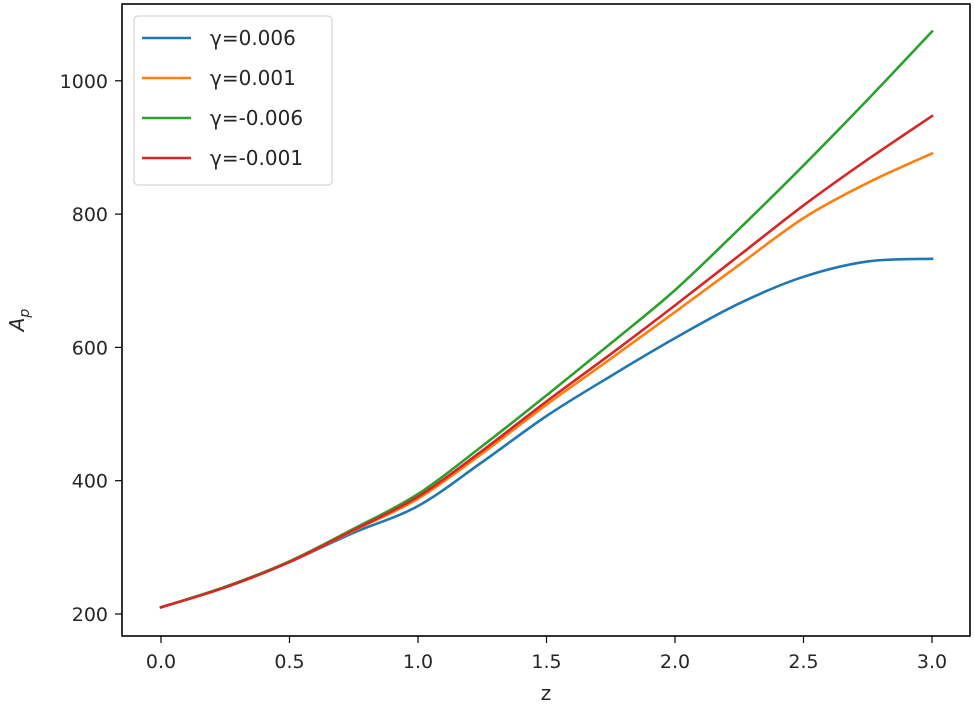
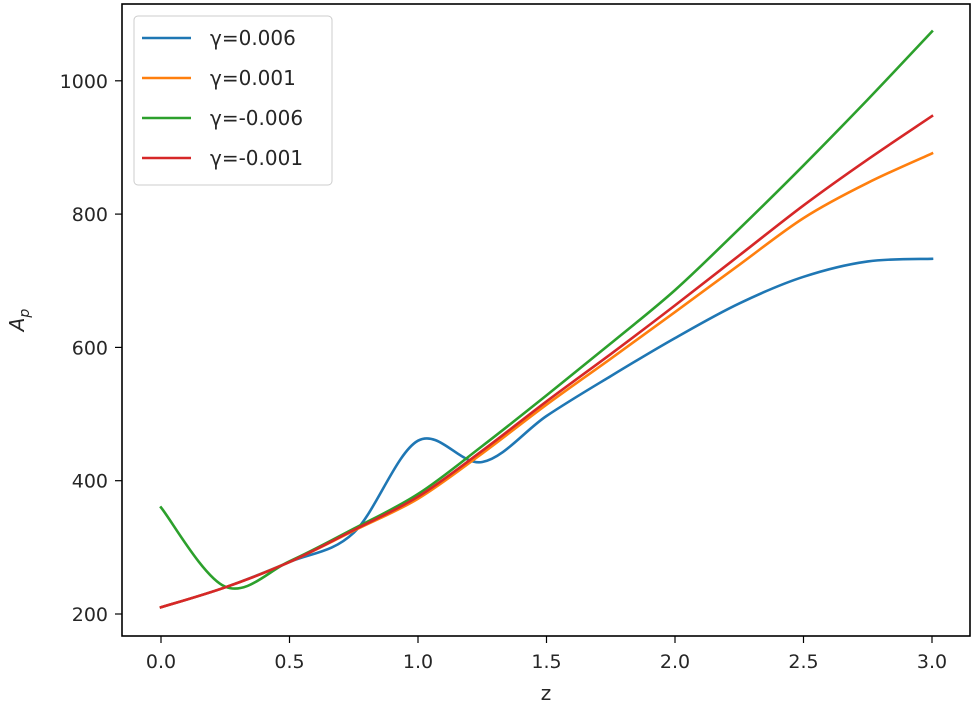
γ=-0.006/0.0: 210 -> 360
γ=0.006/1.0: 360 -> 460
